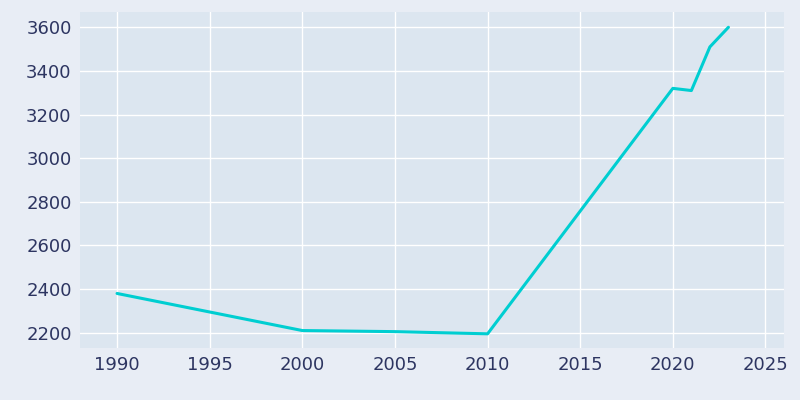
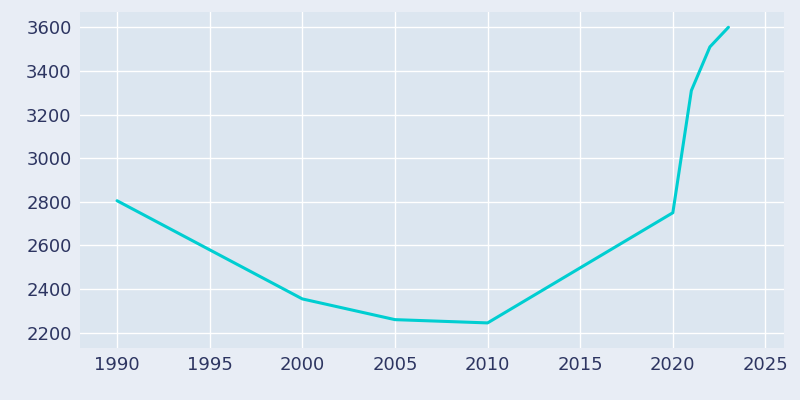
1990: 2380 -> 2805
2000: 2210 -> 2355
2005: 2205 -> 2260
2010: 2195 -> 2245
2020: 3320 -> 2750
